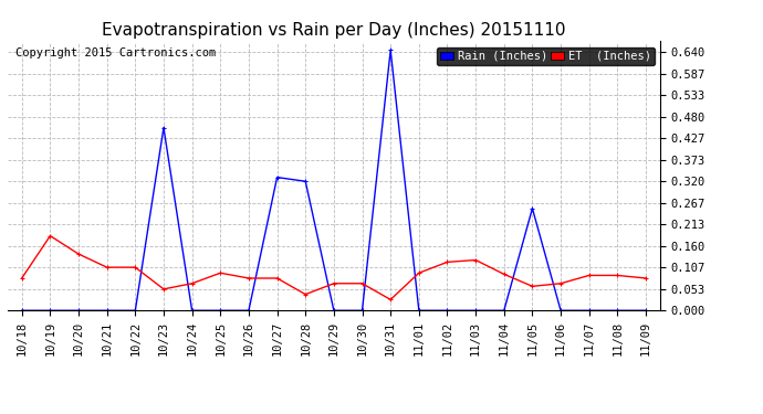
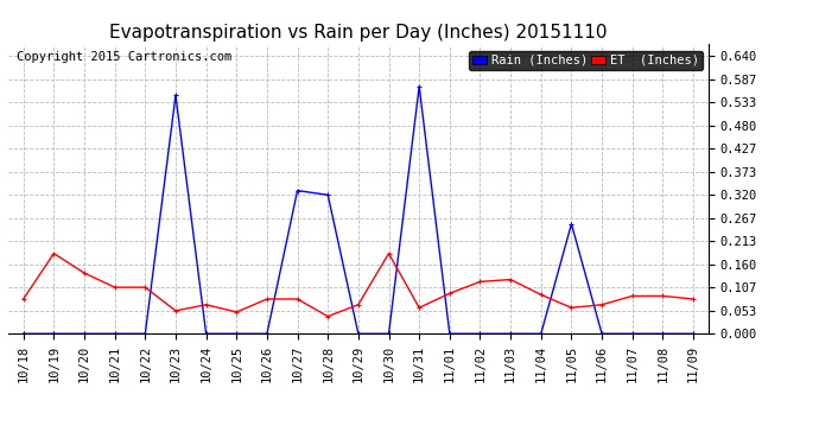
Rain (Inches)/10/23: 0.453 -> 0.550
ET (Inches)/10/25: 0.093 -> 0.050
ET (Inches)/10/30: 0.067 -> 0.185
Rain (Inches)/10/31: 0.645 -> 0.570
ET (Inches)/10/31: 0.027 -> 0.060
